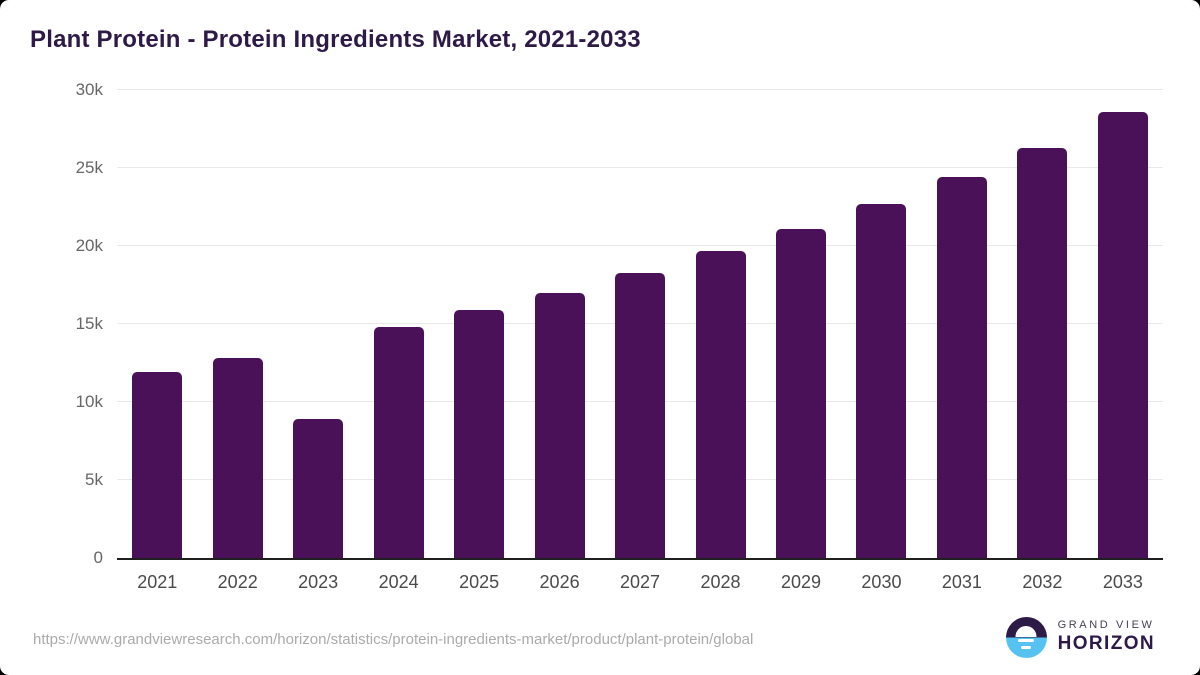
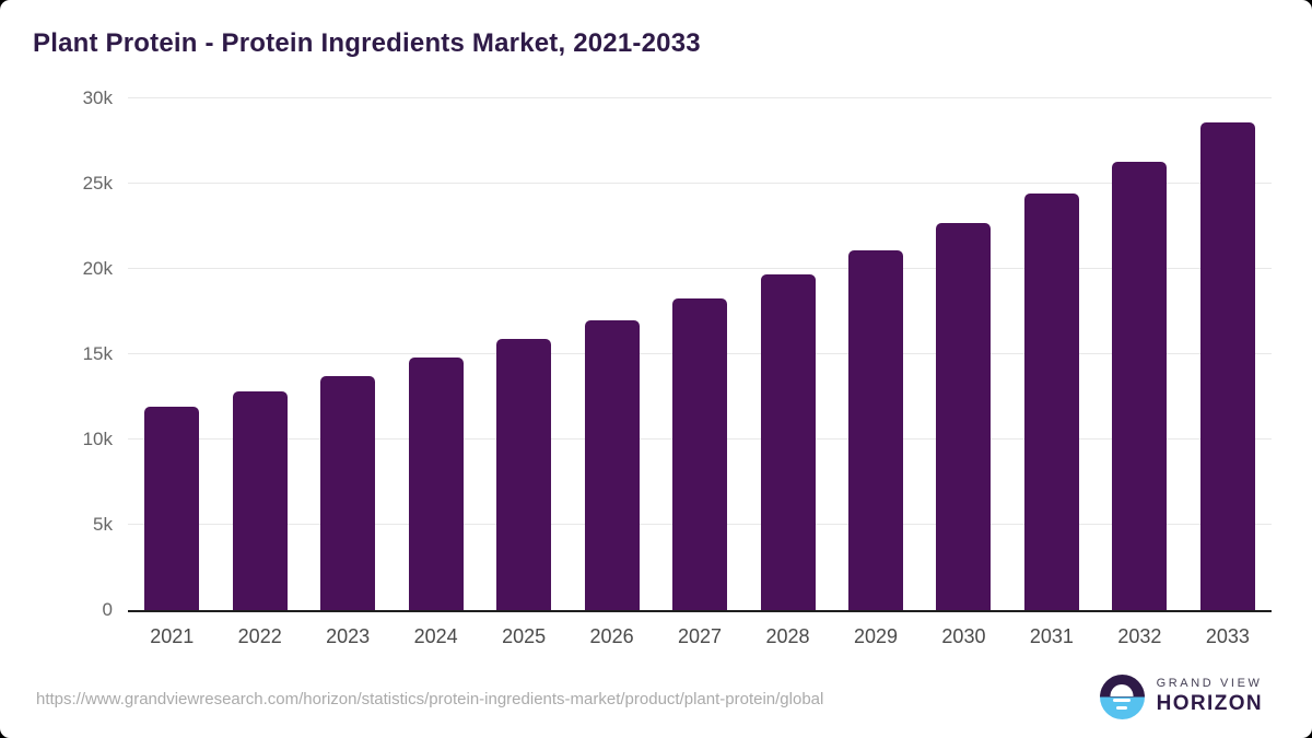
2023: 8.9k -> 13.7k
